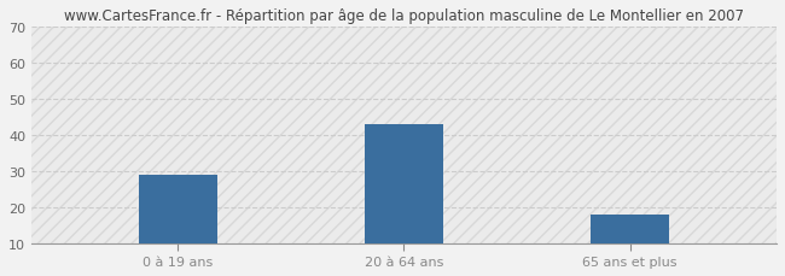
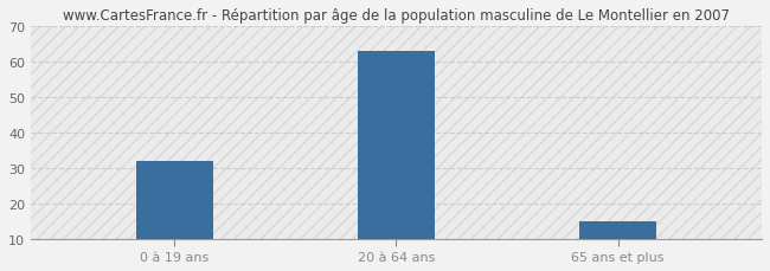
0 à 19 ans: 29 -> 32
20 à 64 ans: 43 -> 63
65 ans et plus: 18 -> 15
